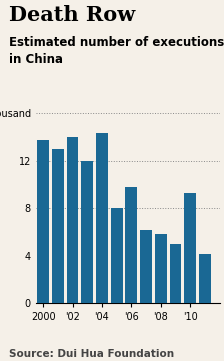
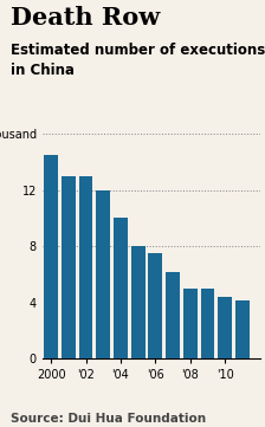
2000: 13.7 -> 14.5
'02: 14.0 -> 13.0
'04: 14.3 -> 10.0
'06: 9.8 -> 7.5
'08: 5.8 -> 5.0
'10: 9.3 -> 4.4
